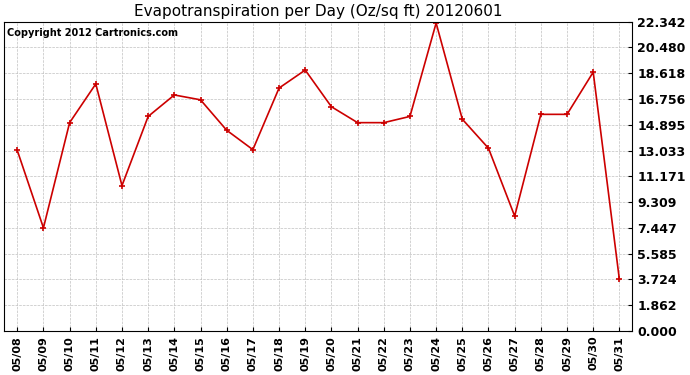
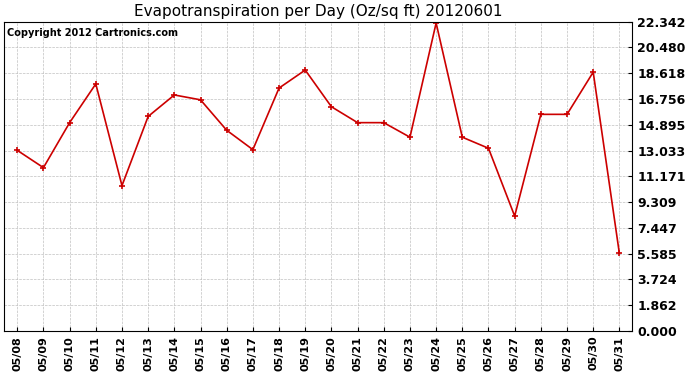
05/09: 7.5 -> 11.8
05/23: 15.5 -> 14.0
05/25: 15.3 -> 14.0
05/31: 3.7 -> 5.6
